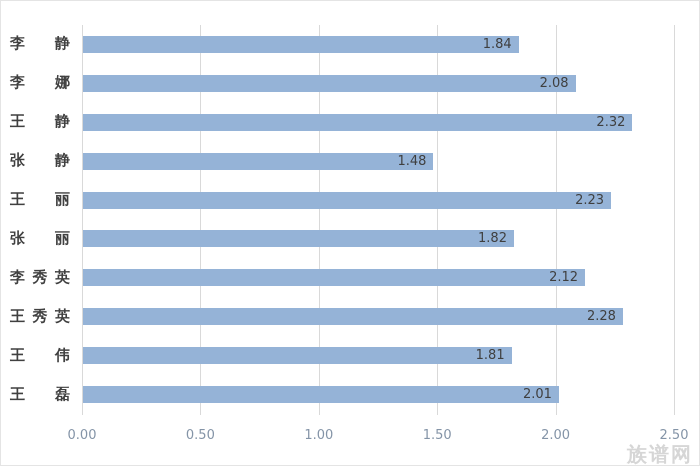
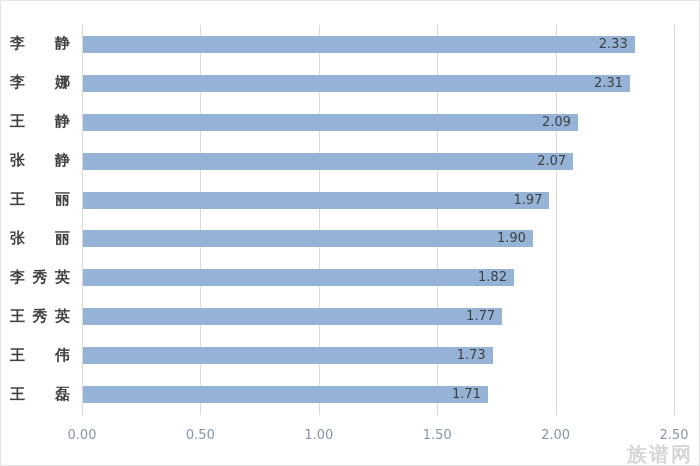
李 静: 1.84 -> 2.33
李 娜: 2.08 -> 2.31
王 静: 2.32 -> 2.09
张 静: 1.48 -> 2.07
王 丽: 2.23 -> 1.97
张 丽: 1.82 -> 1.90
李秀英: 2.12 -> 1.82
王秀英: 2.28 -> 1.77
王 伟: 1.81 -> 1.73
王 磊: 2.01 -> 1.71
